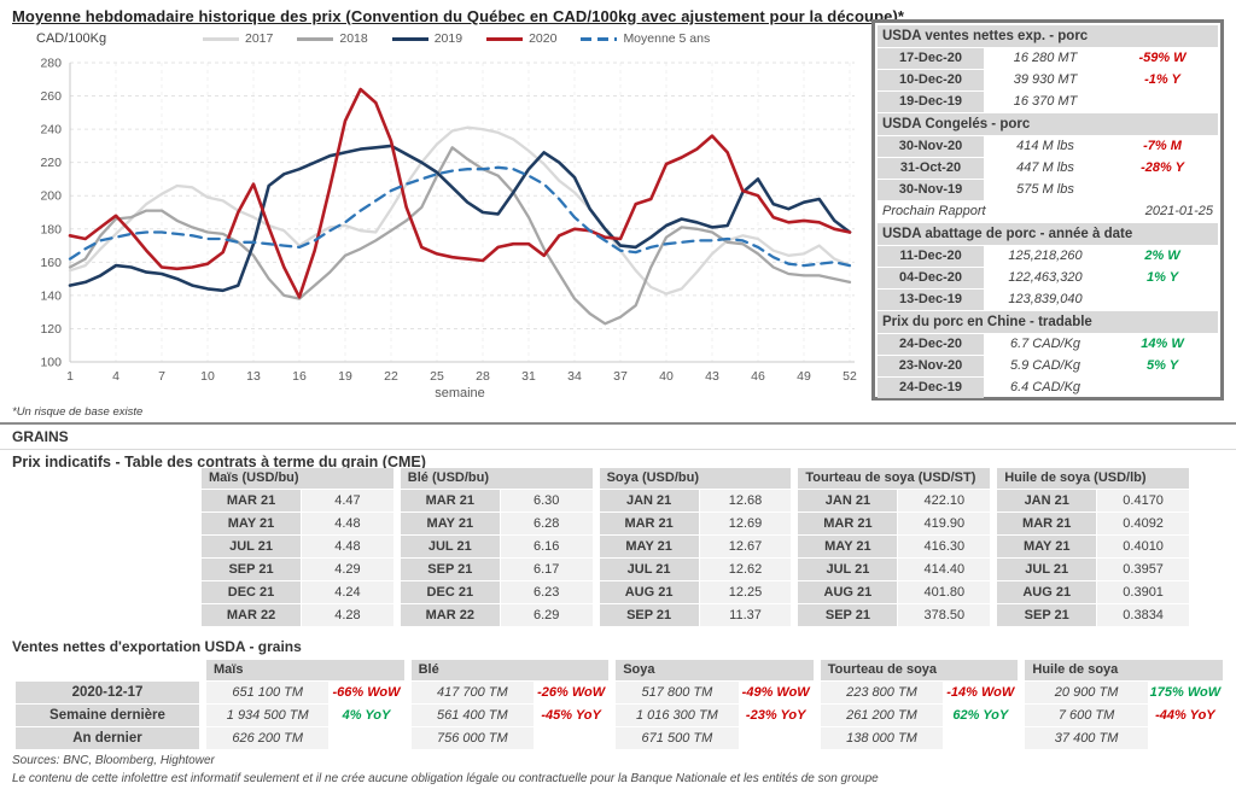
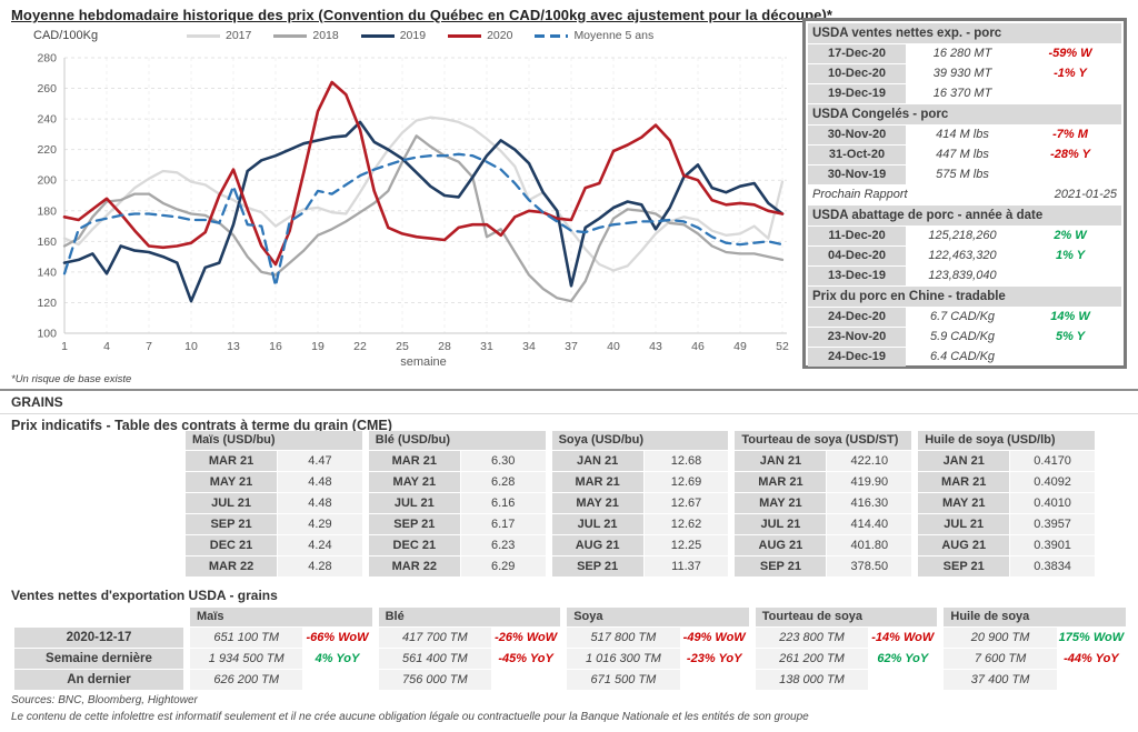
2017/1: 155 -> 162
Moyenne 5 ans/1: 162 -> 139
2019/4: 158 -> 139
2019/10: 144 -> 121
Moyenne 5 ans/13: 172 -> 196
2020/16: 139 -> 145
Moyenne 5 ans/16: 169 -> 131
Moyenne 5 ans/19: 184 -> 193
2019/22: 230 -> 238
2018/31: 187 -> 163
2017/34: 202 -> 187
2018/37: 127 -> 121
2019/37: 170 -> 131
2019/43: 181 -> 168
2017/52: 158 -> 199
